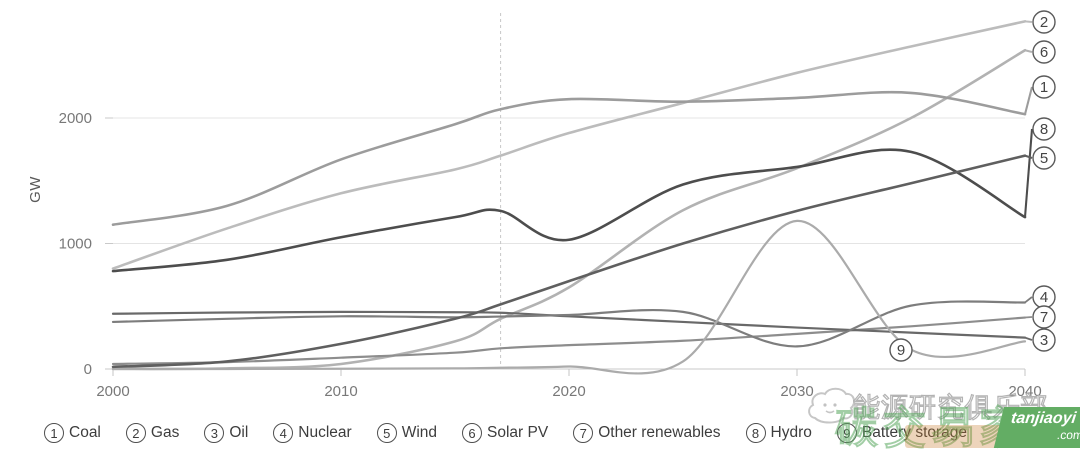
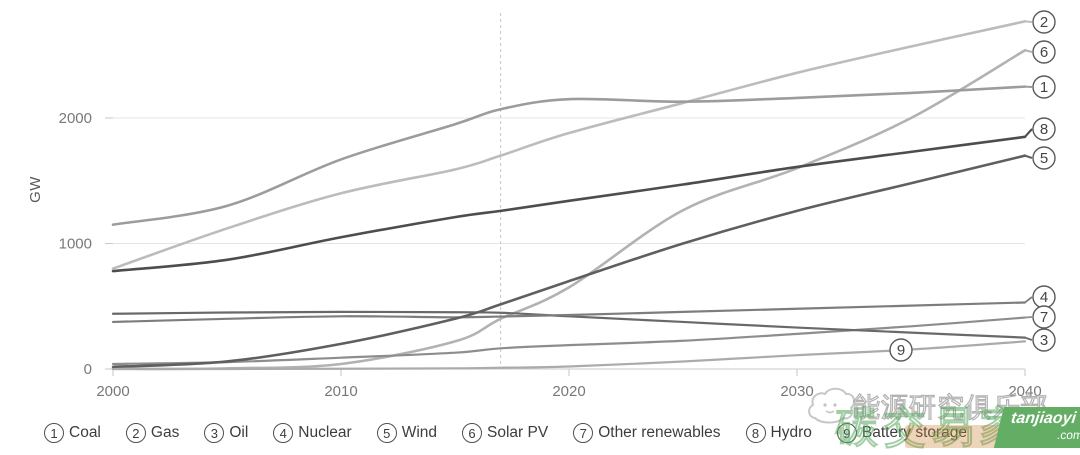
Hydro/2020: 1030 -> 1340
Nuclear/2030: 180 -> 480
Battery storage/2030: 1180 -> 110
Coal/2040: 2030 -> 2250
Hydro/2040: 1210 -> 1850
